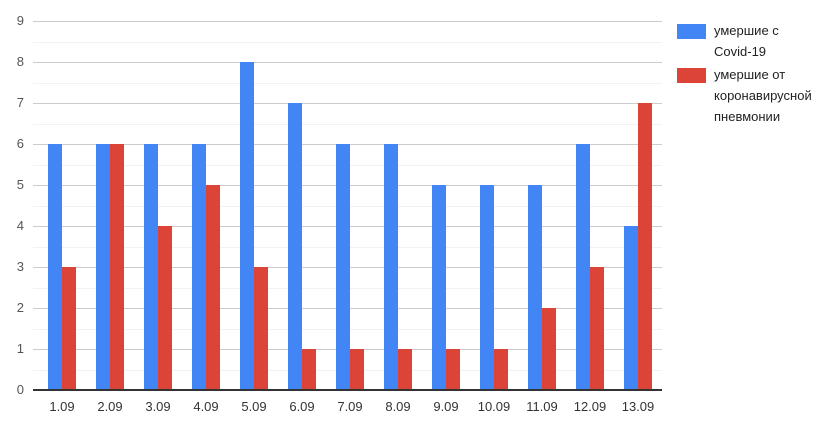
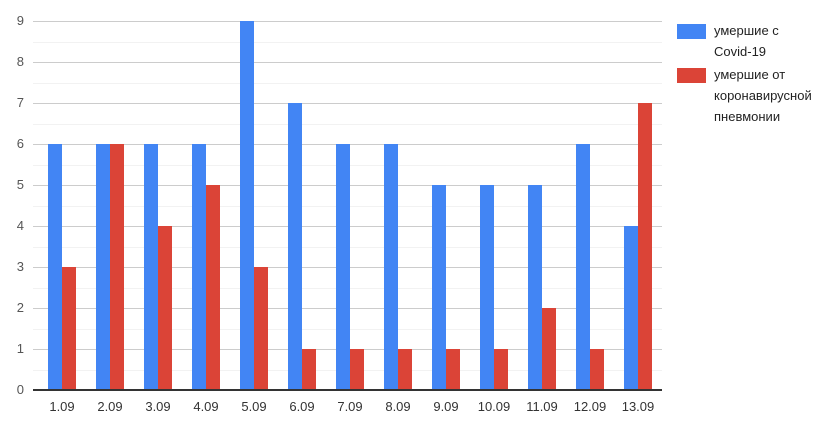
умершие с Covid-19/5.09: 8 -> 9
умершие от коронавирусной пневмонии/12.09: 3 -> 1
